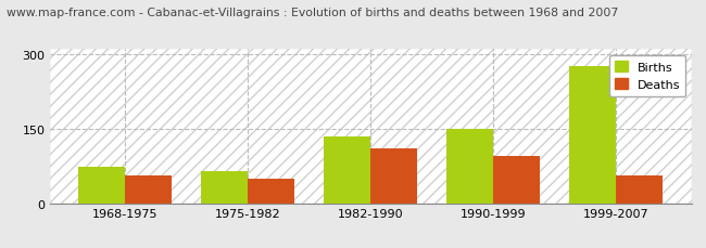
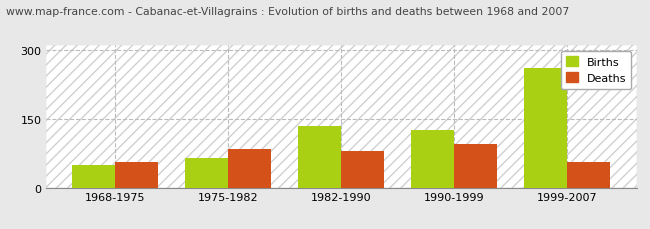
Births/1968-1975: 72 -> 50
Deaths/1975-1982: 50 -> 85
Deaths/1982-1990: 110 -> 80
Births/1990-1999: 150 -> 125
Births/1999-2007: 275 -> 260
